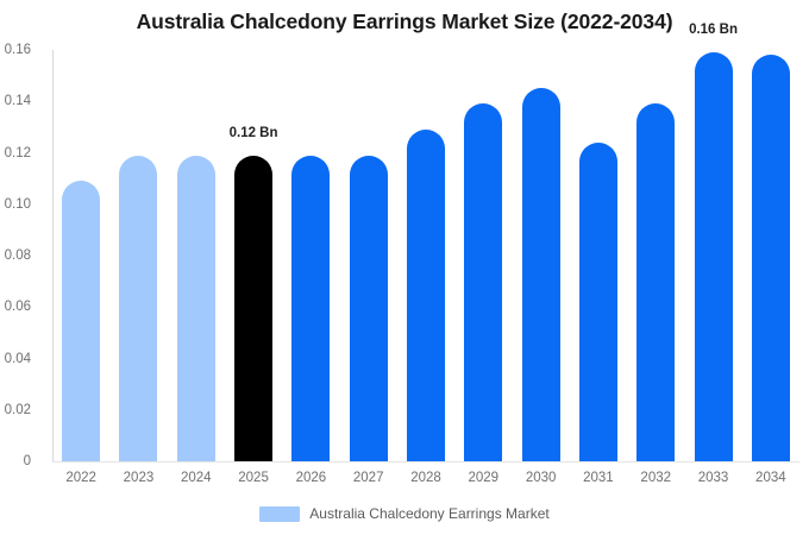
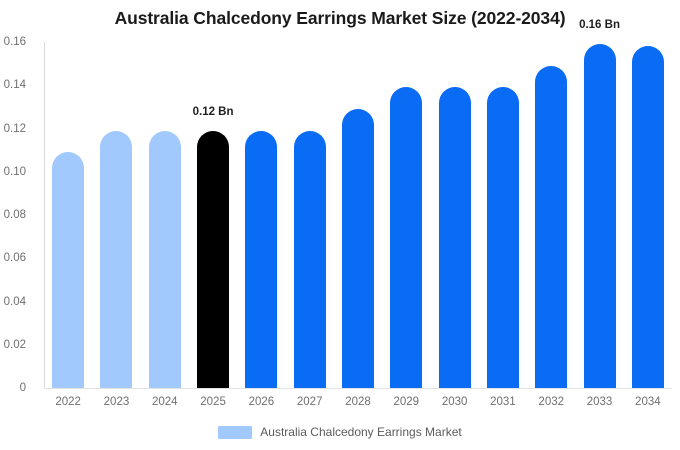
2030: 0.145 -> 0.139
2031: 0.124 -> 0.139
2032: 0.139 -> 0.149
